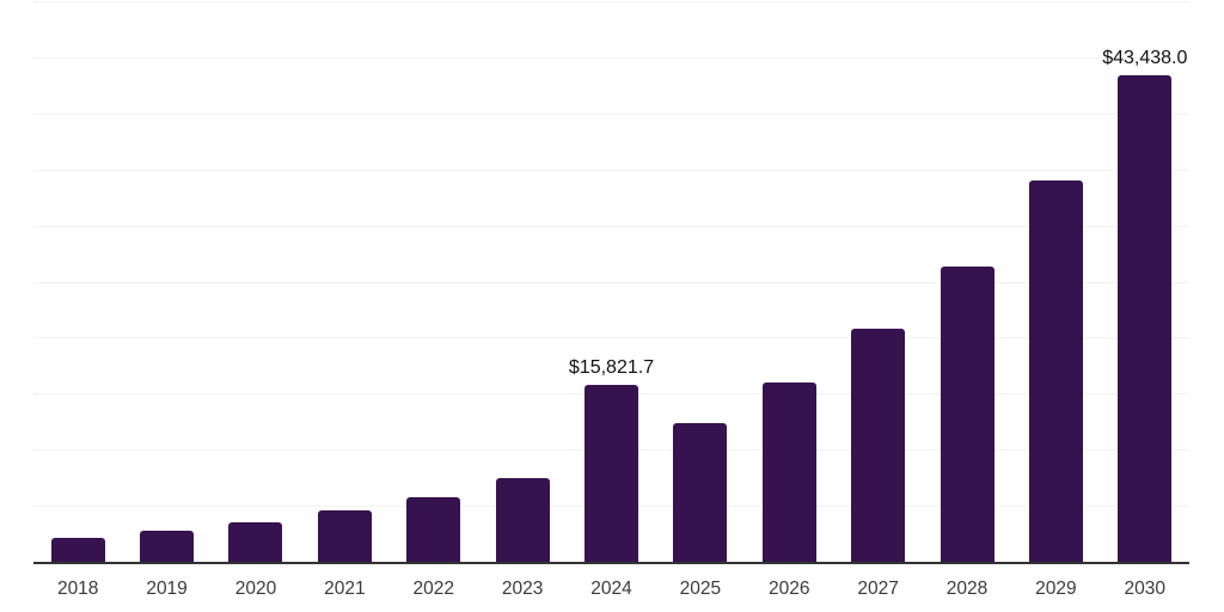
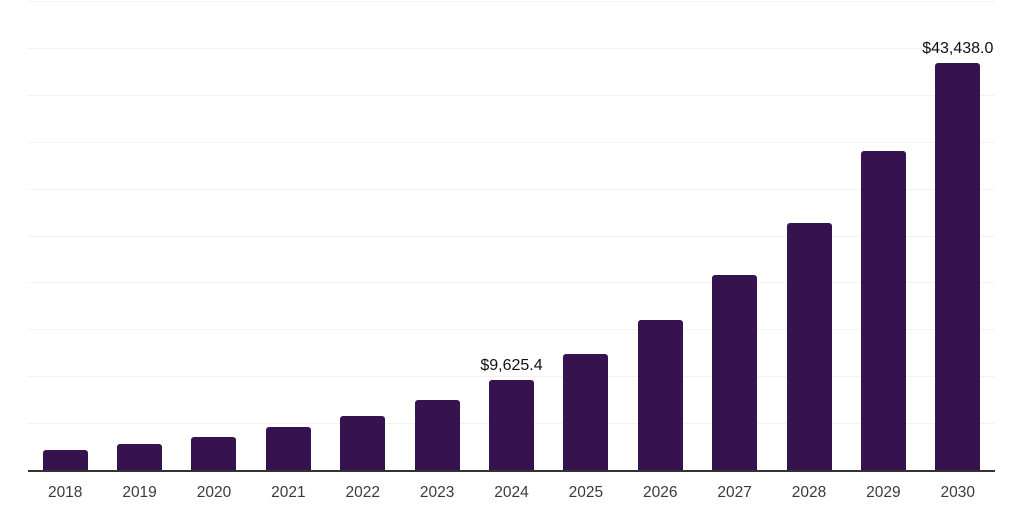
2024: $15,821.7 -> $9,625.4
